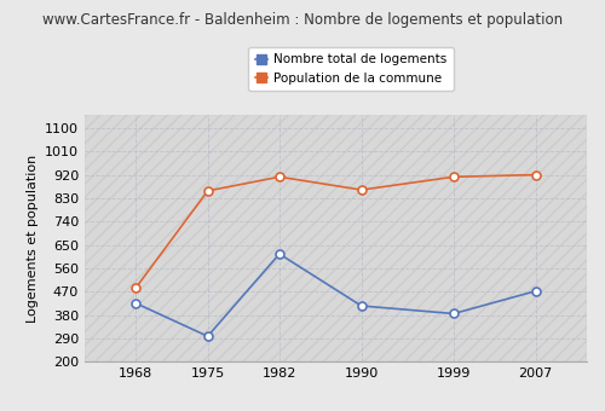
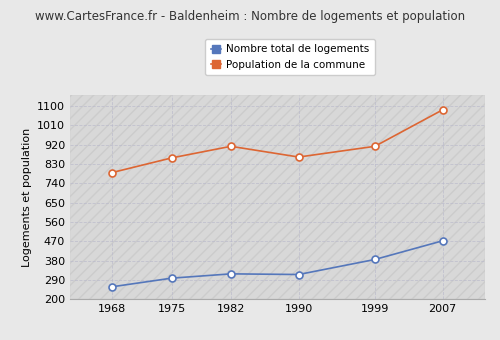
Nombre total de logements/1968: 425 -> 258
Population de la commune/1968: 485 -> 790
Nombre total de logements/1982: 615 -> 318
Nombre total de logements/1990: 415 -> 315
Population de la commune/2007: 920 -> 1082
